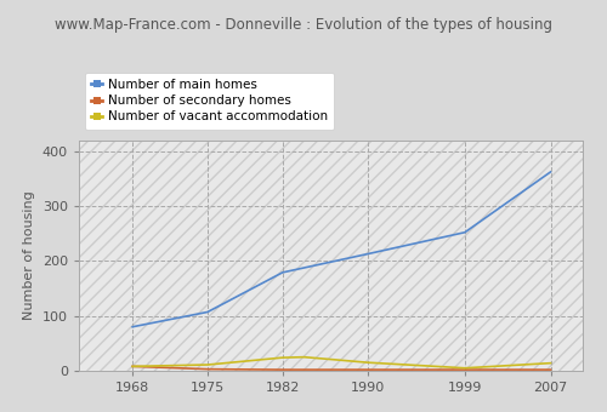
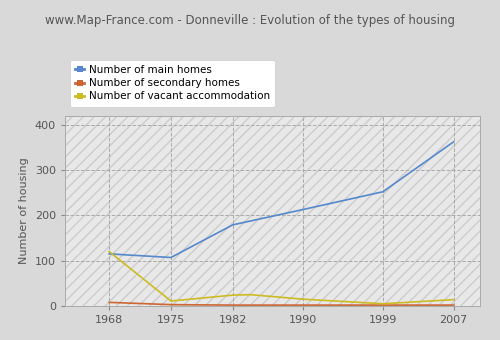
Number of main homes/1968: 80 -> 115
Number of vacant accommodation/1968: 8 -> 120
